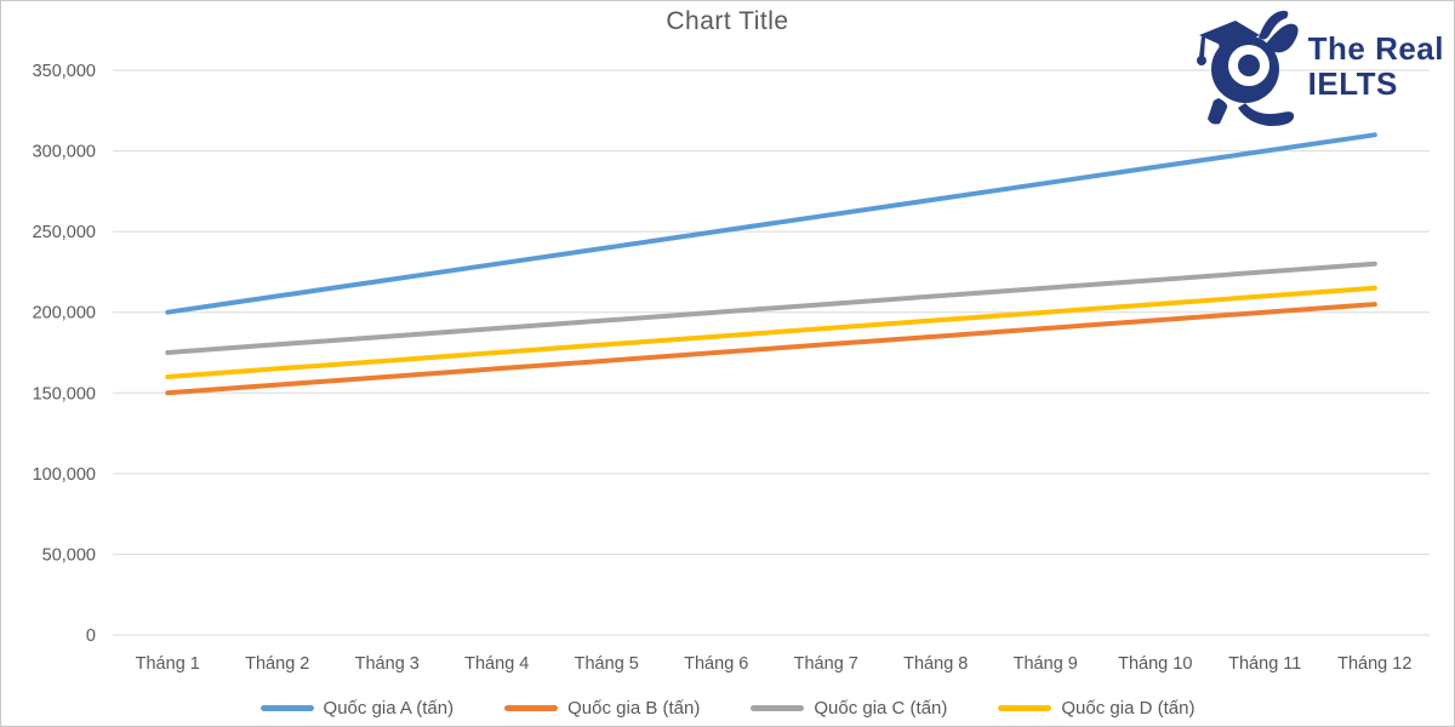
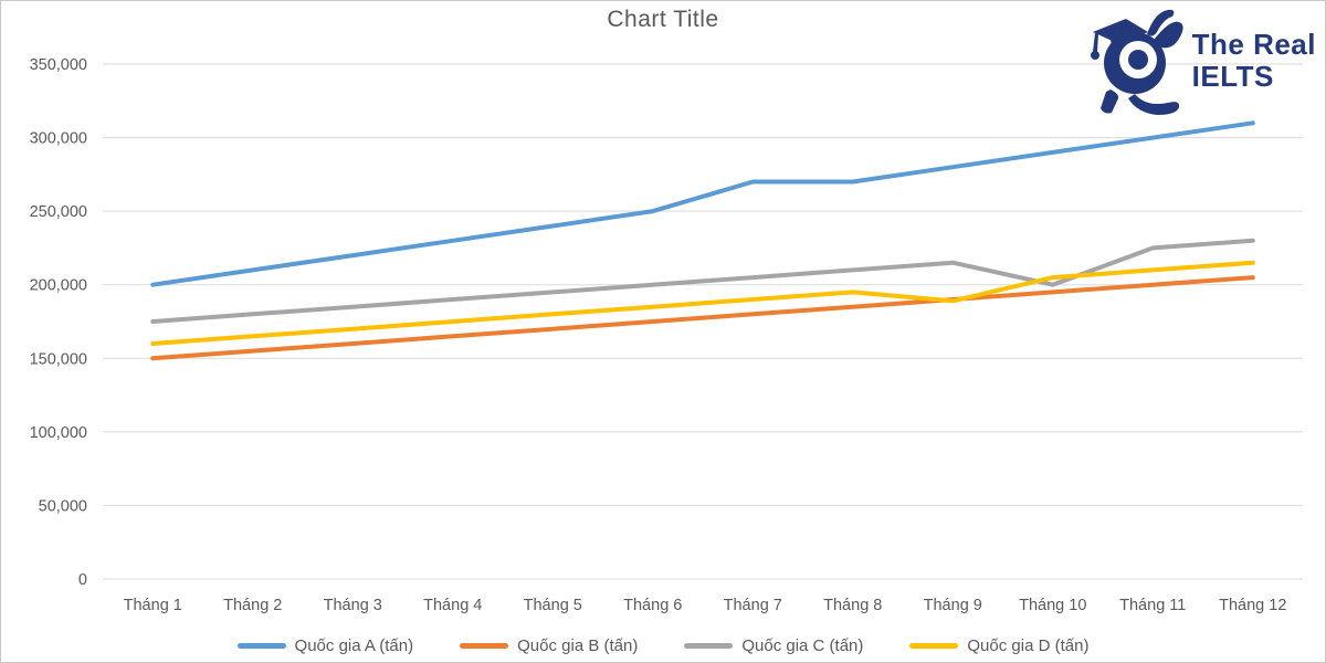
Quốc gia A (tấn)/Tháng 7: 260000 -> 270000
Quốc gia D (tấn)/Tháng 9: 200000 -> 189000
Quốc gia C (tấn)/Tháng 10: 220000 -> 200000
